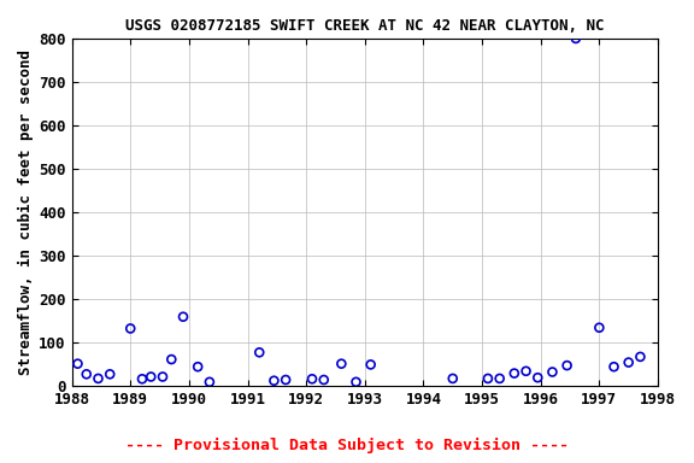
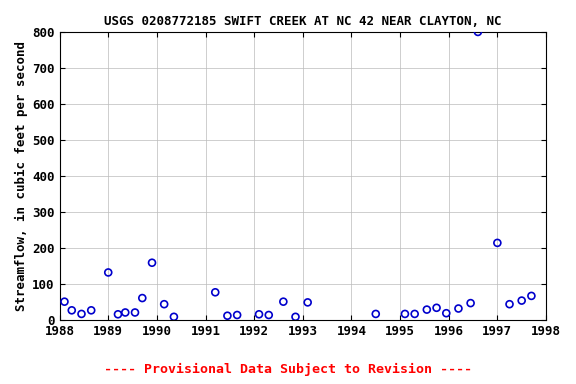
1997: 135 -> 215
